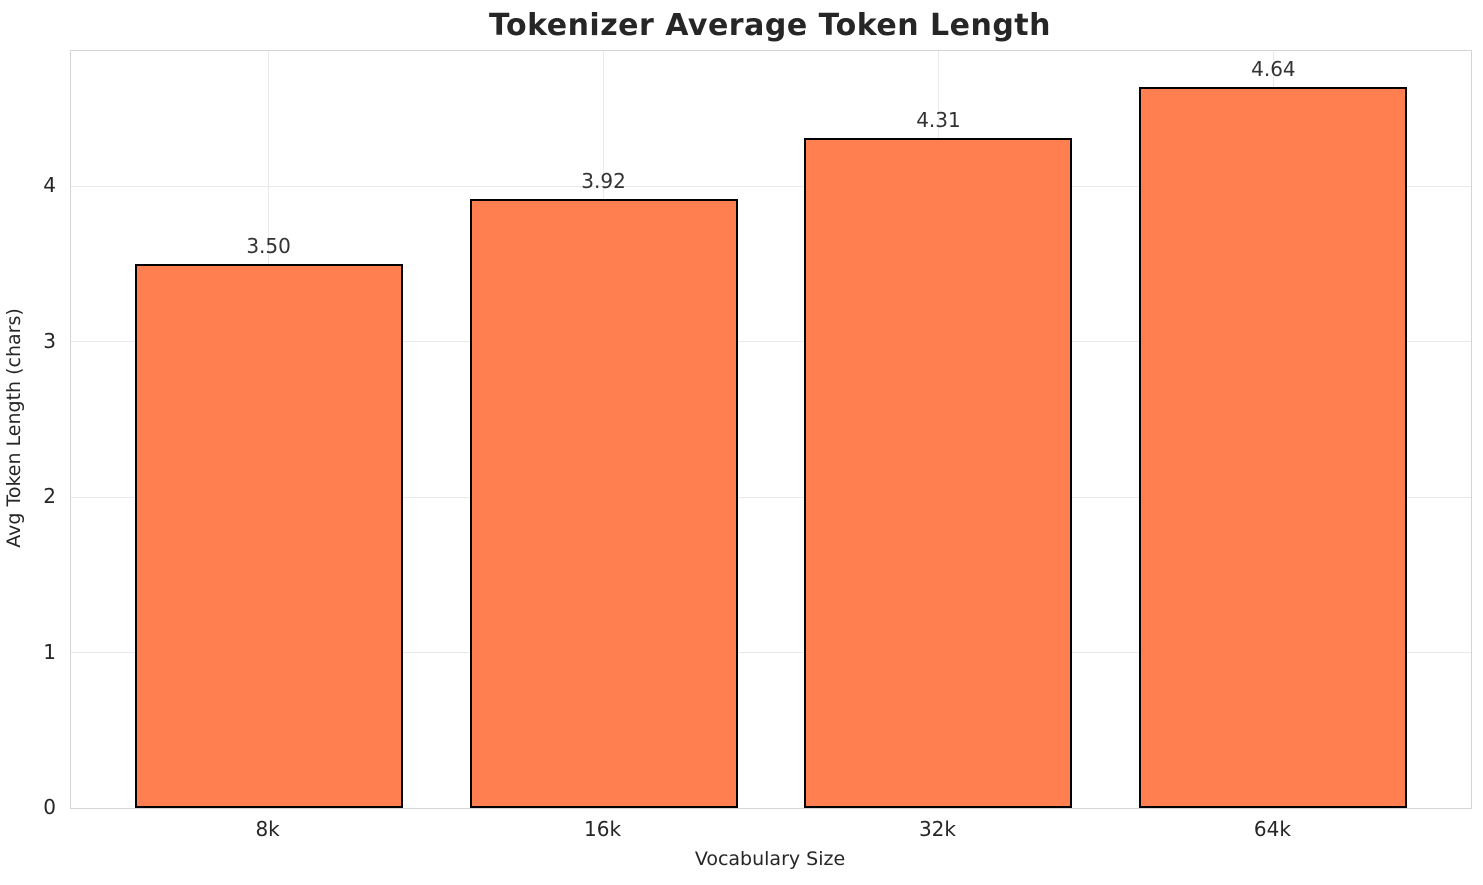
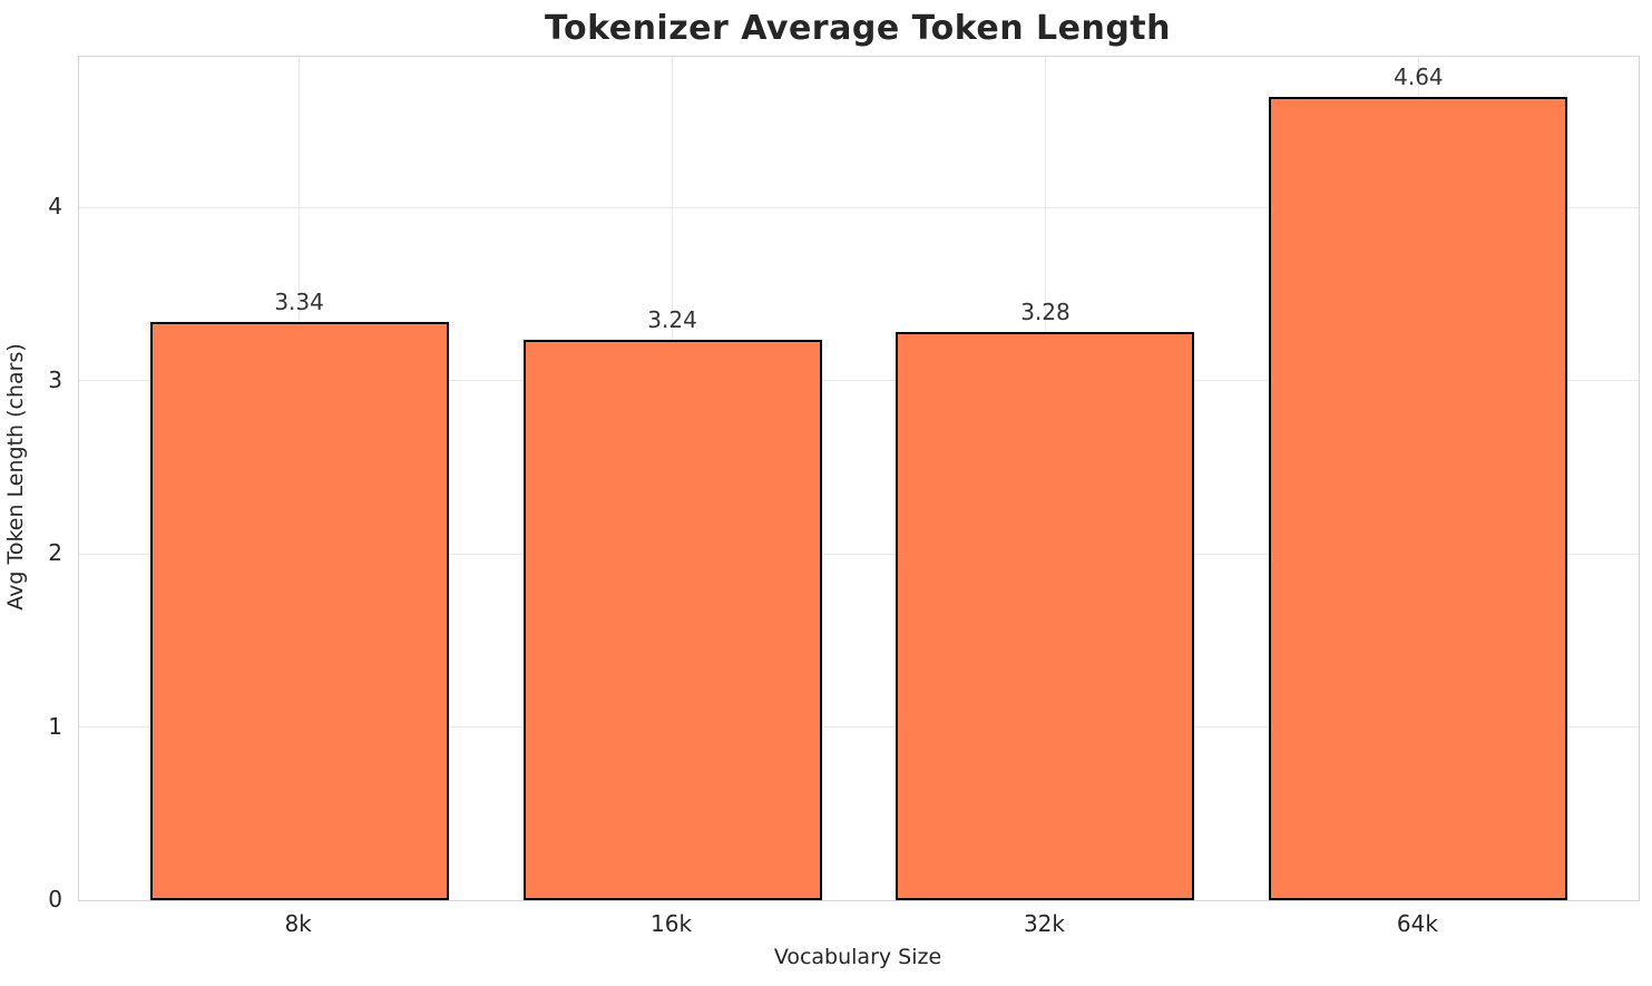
8k: 3.50 -> 3.34
16k: 3.92 -> 3.24
32k: 4.31 -> 3.28
